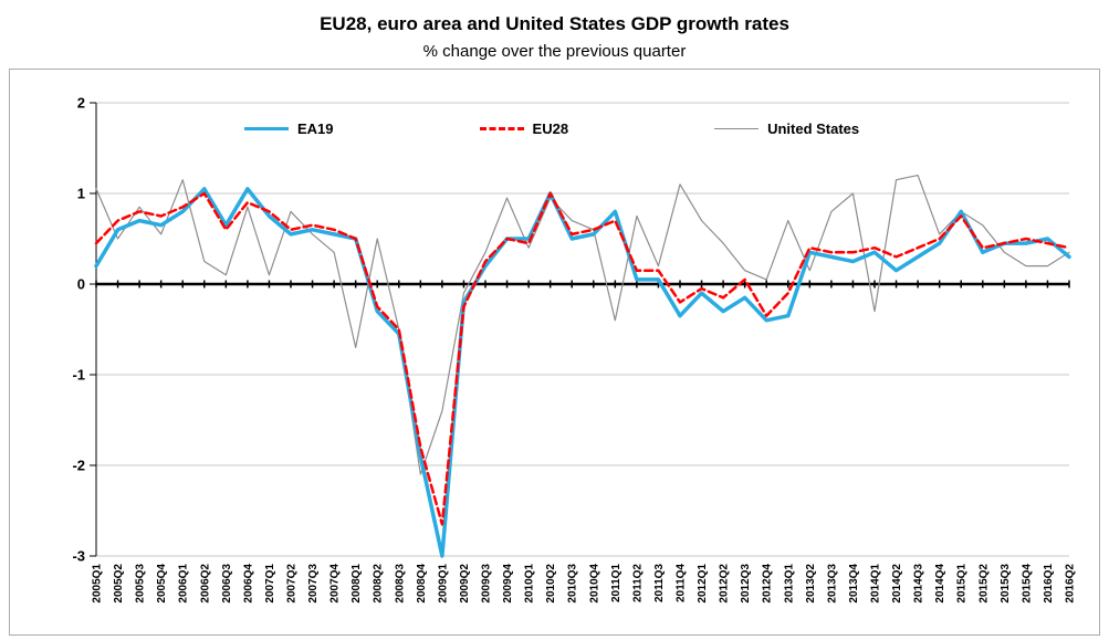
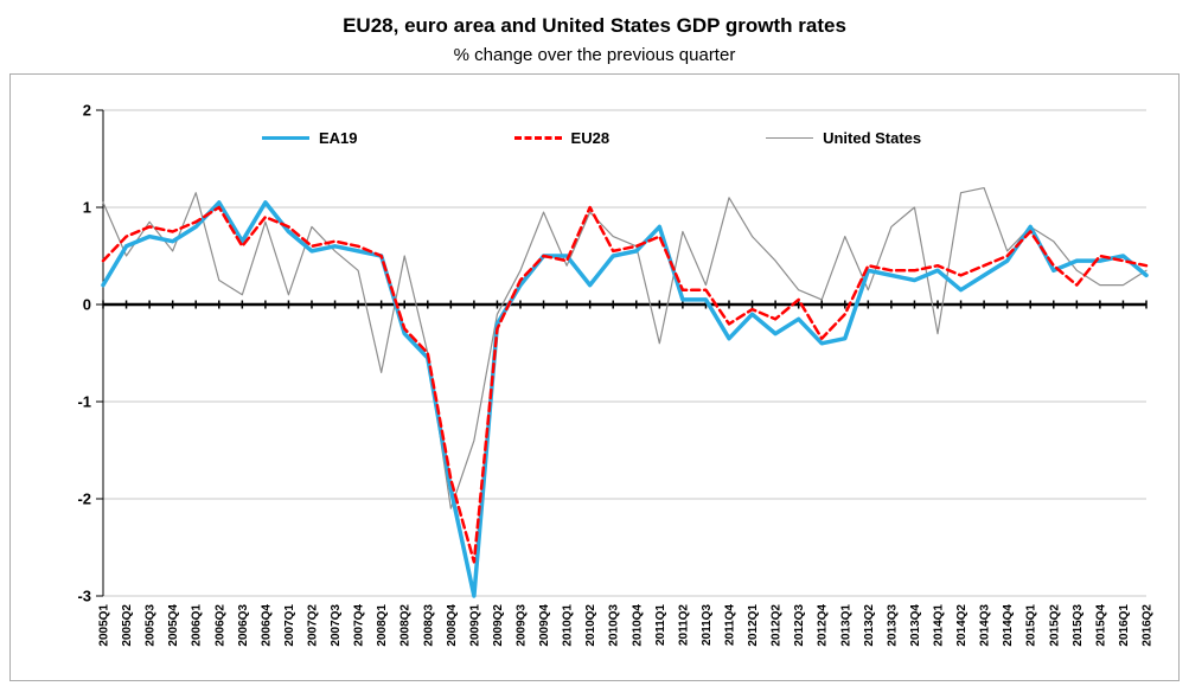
EA19/2010Q2: 1.0 -> 0.2
EU28/2015Q3: 0.5 -> 0.2
